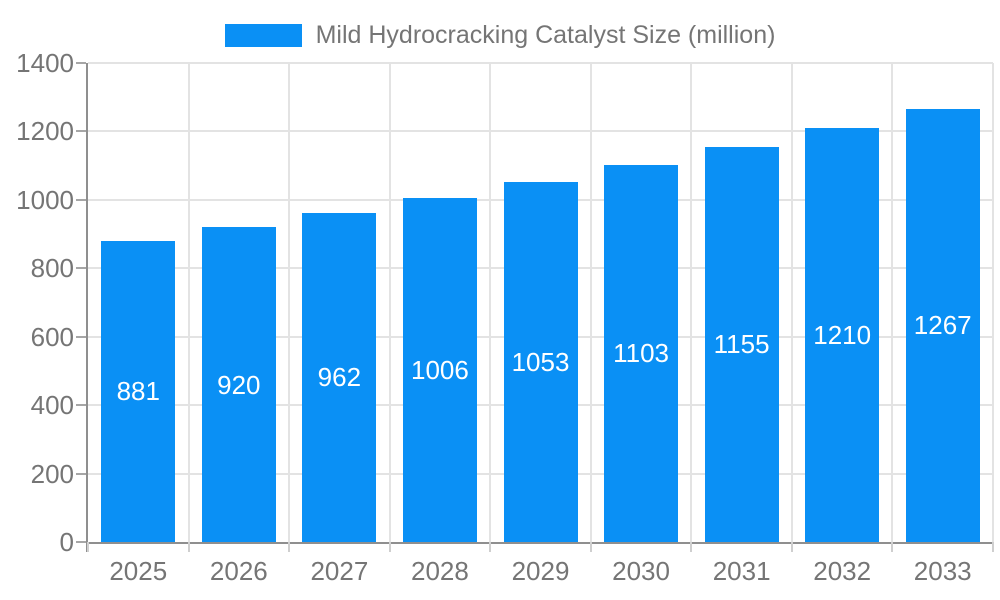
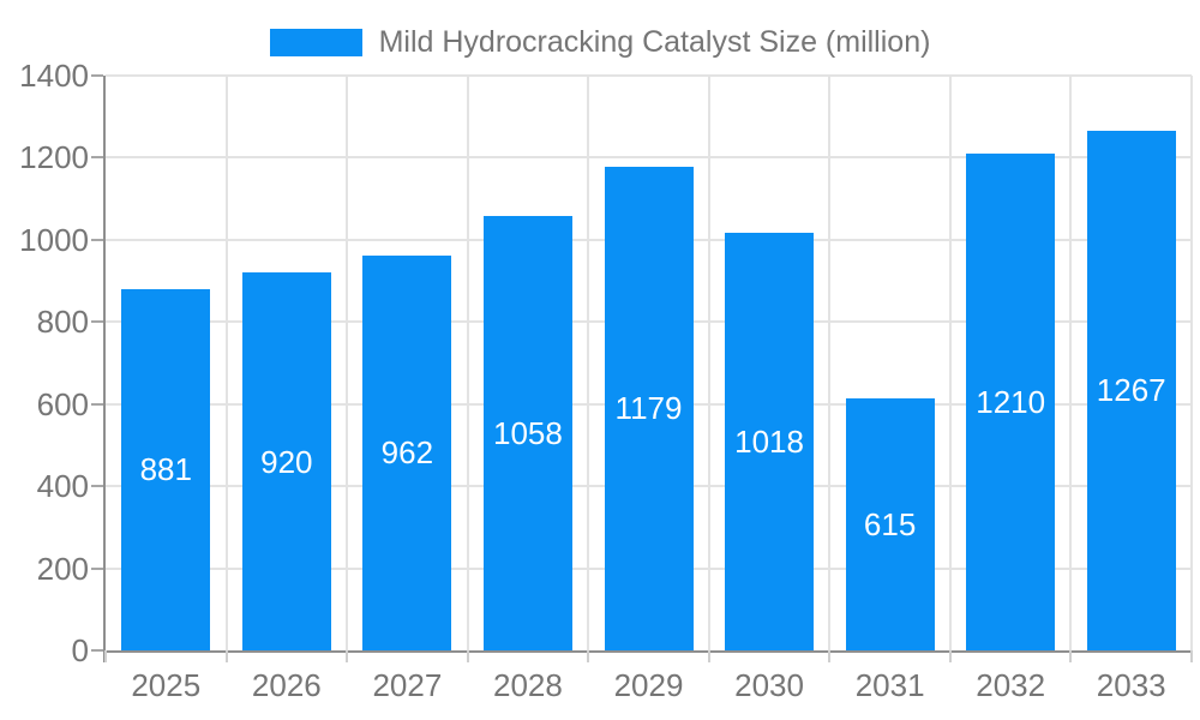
2028: 1006 -> 1058
2029: 1053 -> 1179
2030: 1103 -> 1018
2031: 1155 -> 615
